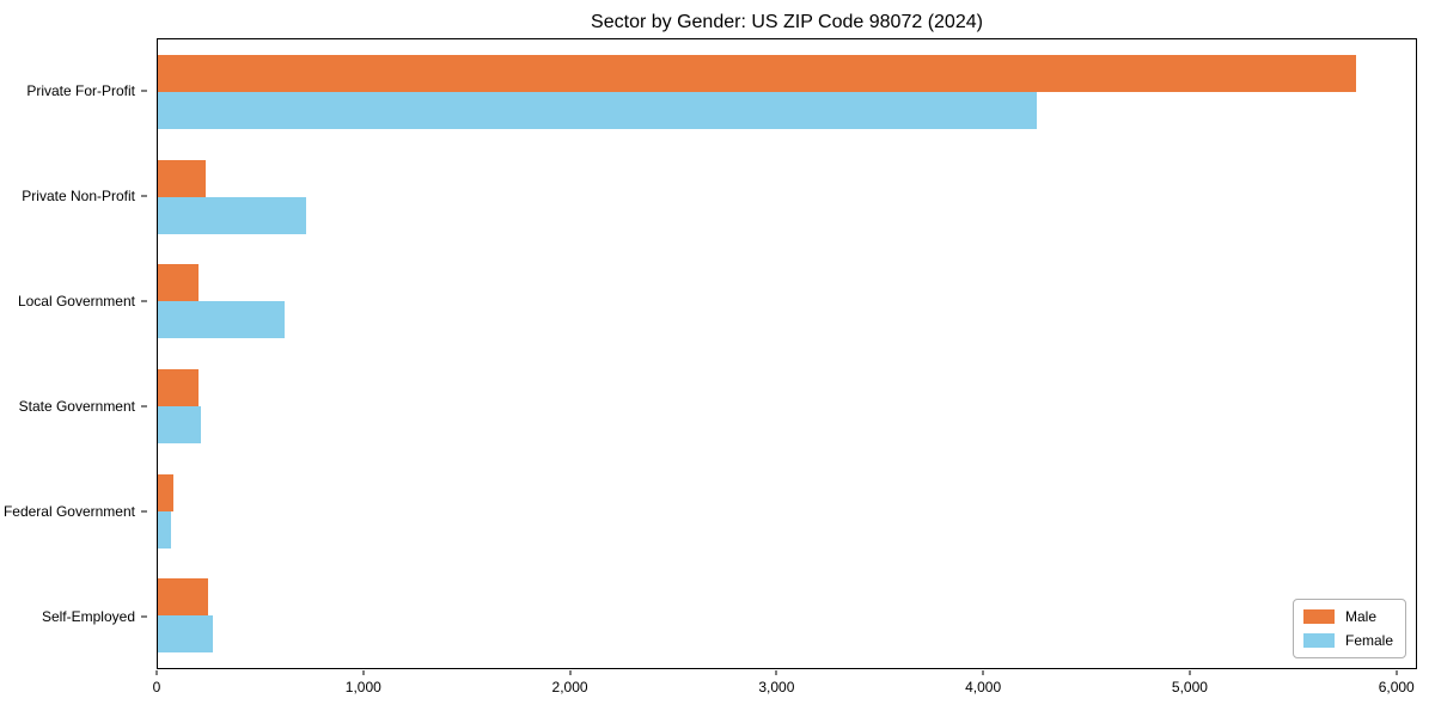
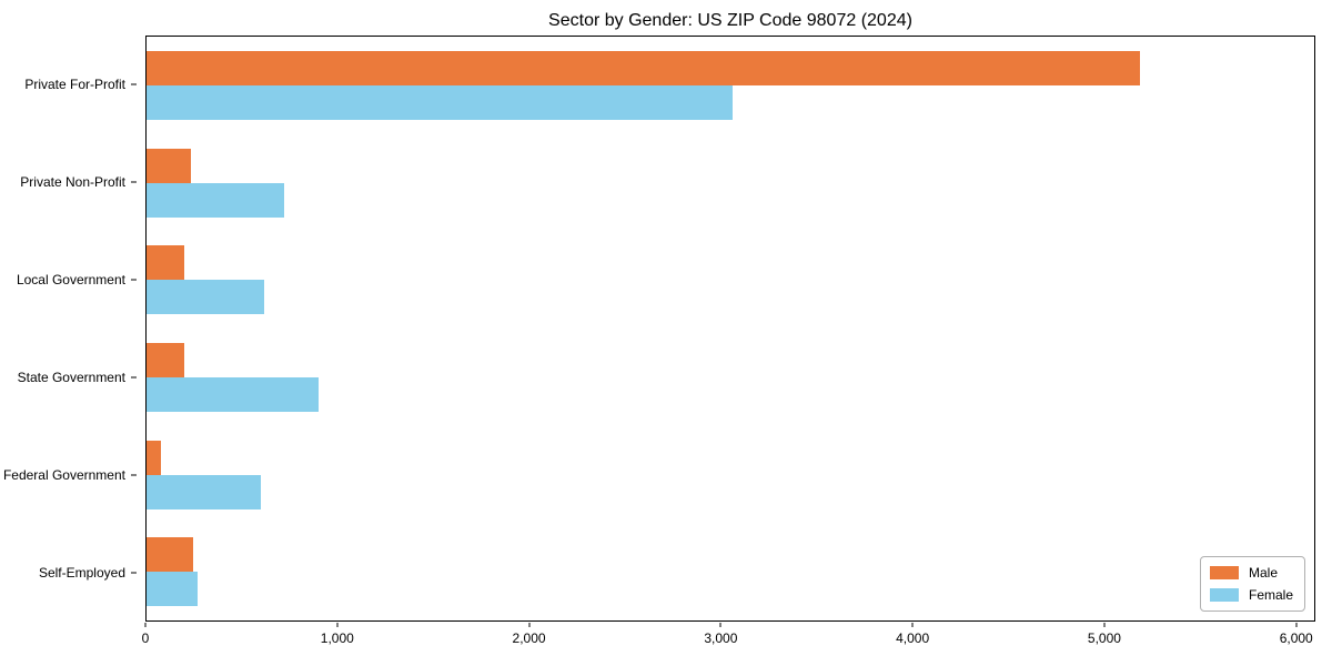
Male/Private For-Profit: 5810 -> 5190
Female/Private For-Profit: 4260 -> 3060
Female/State Government: 210 -> 900
Female/Federal Government: 60 -> 600
